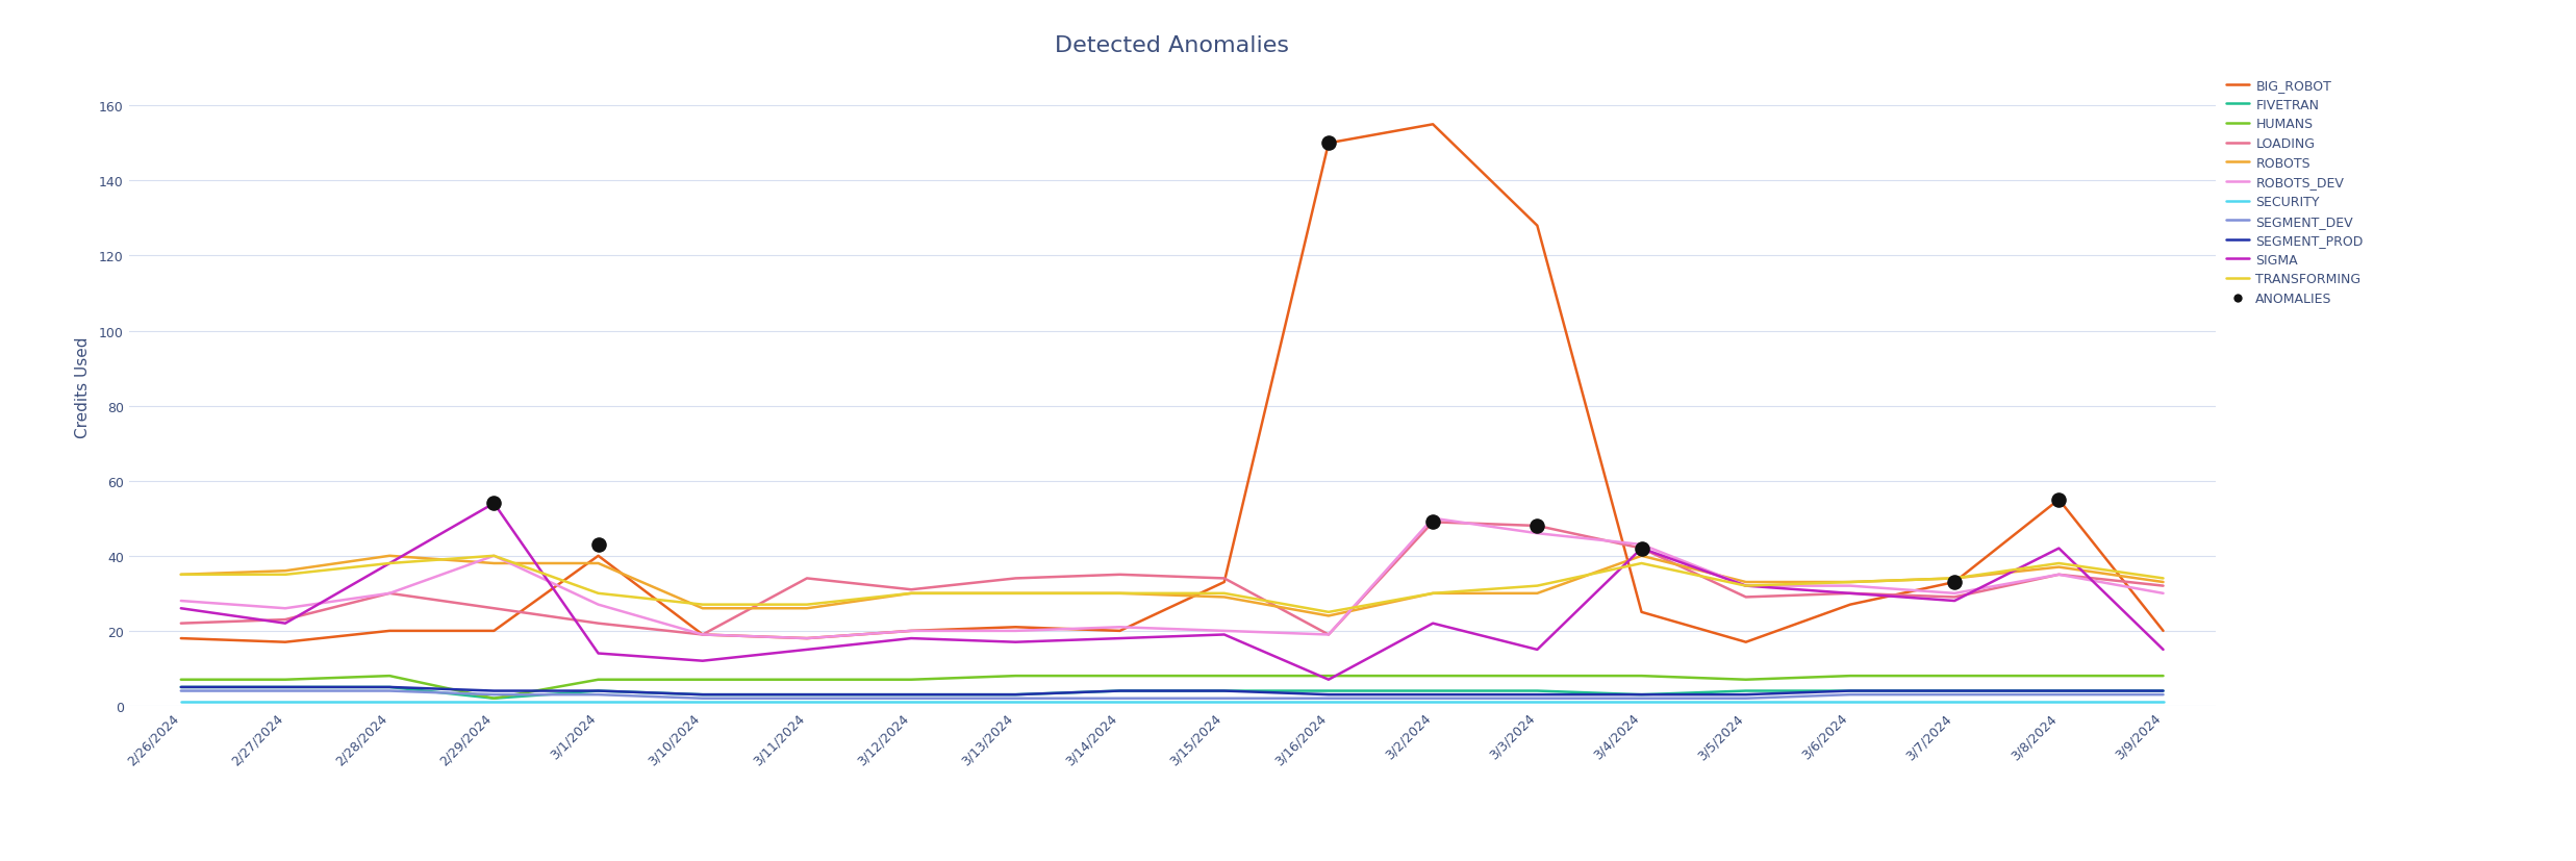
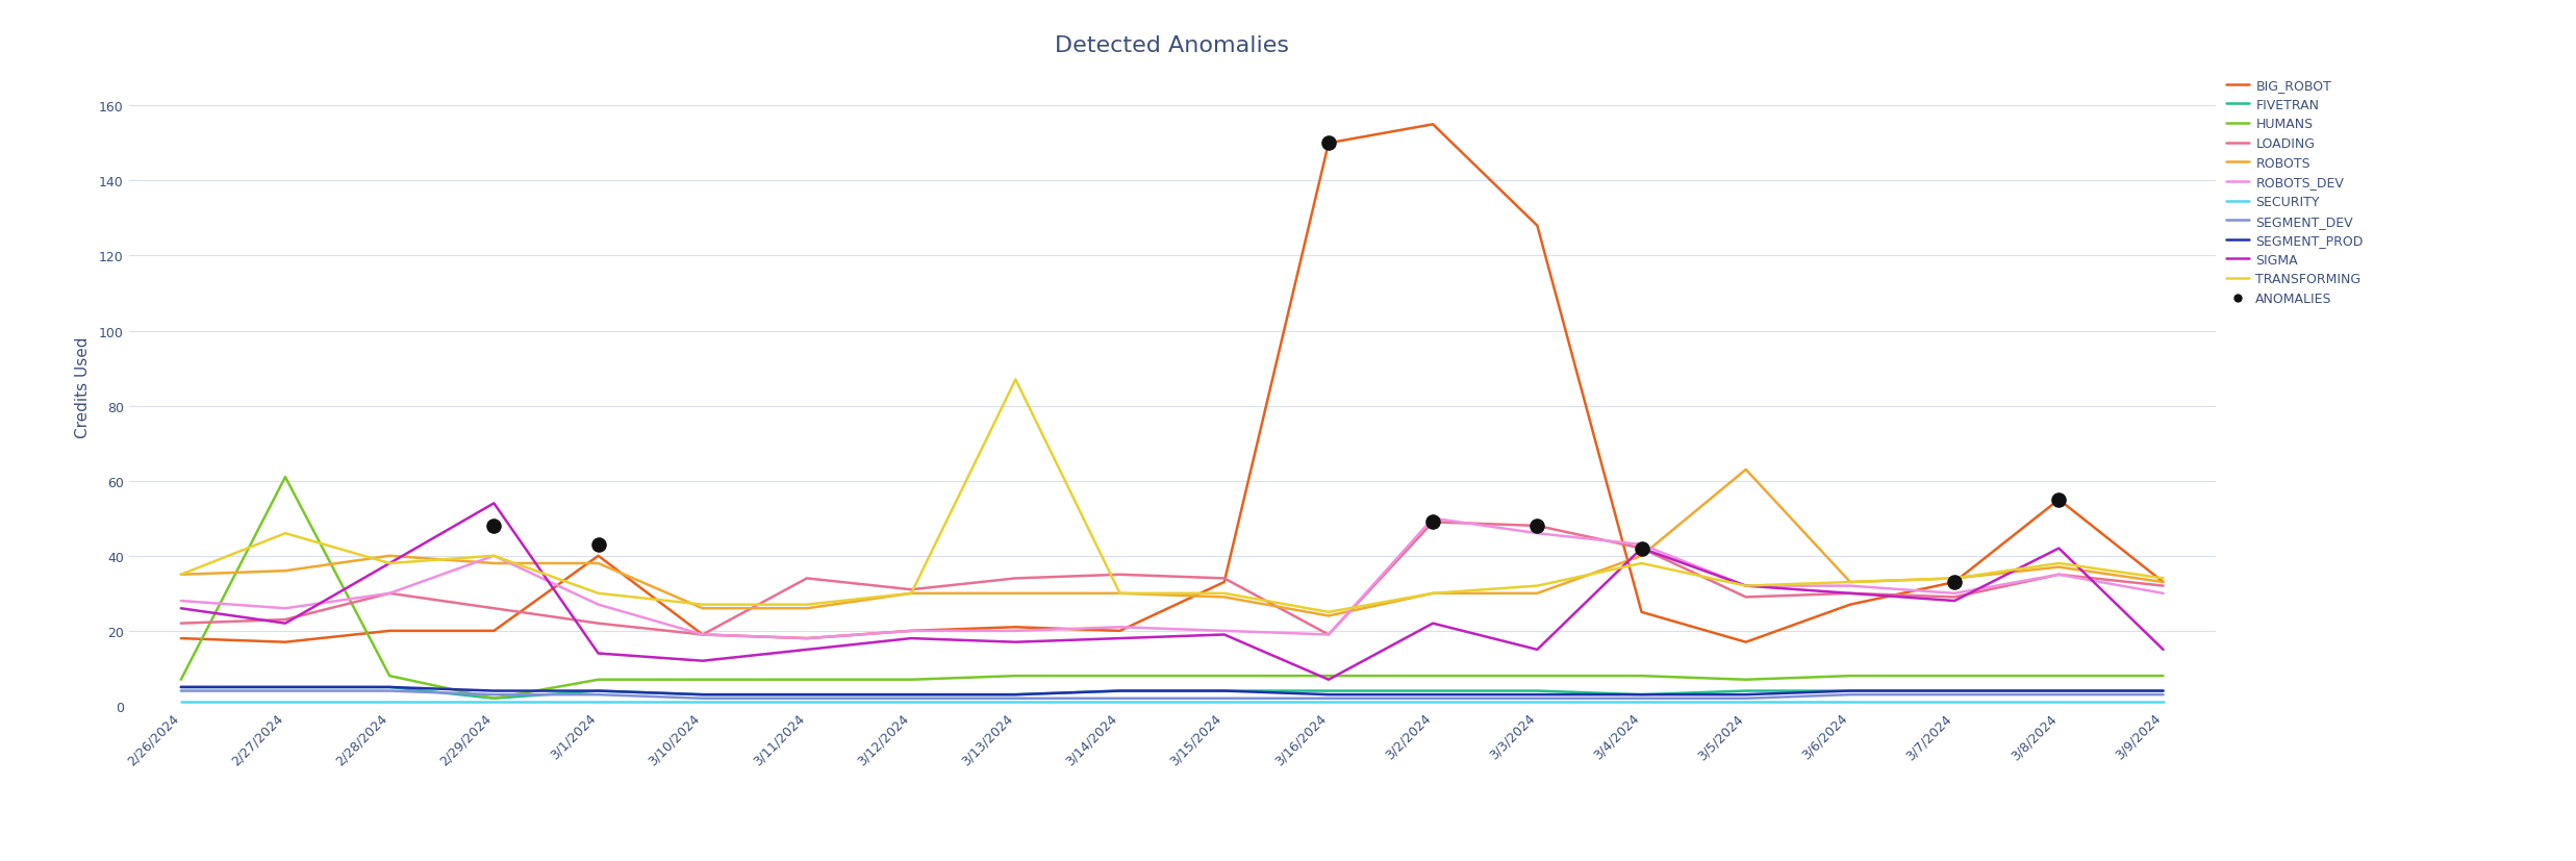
HUMANS/2/27/2024: 7 -> 61
TRANSFORMING/2/27/2024: 35 -> 46
ANOMALIES/2/29/2024: 54 -> 48
TRANSFORMING/3/13/2024: 30 -> 87
ROBOTS/3/5/2024: 33 -> 63
BIG_ROBOT/3/9/2024: 20 -> 33
